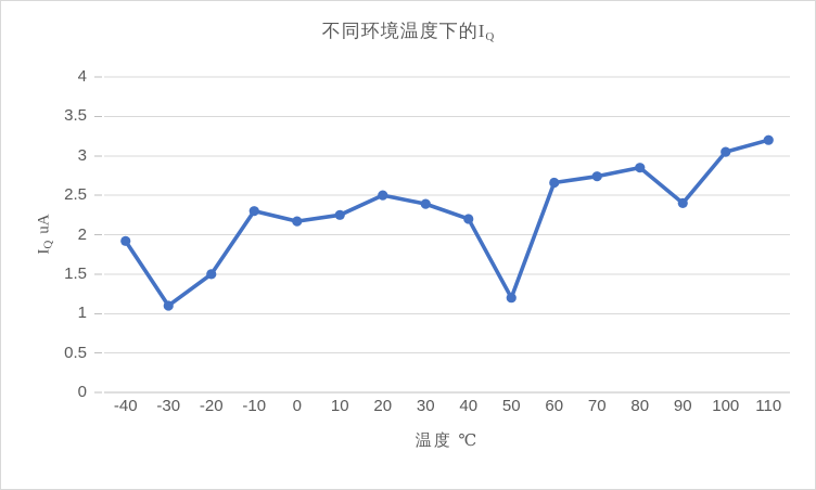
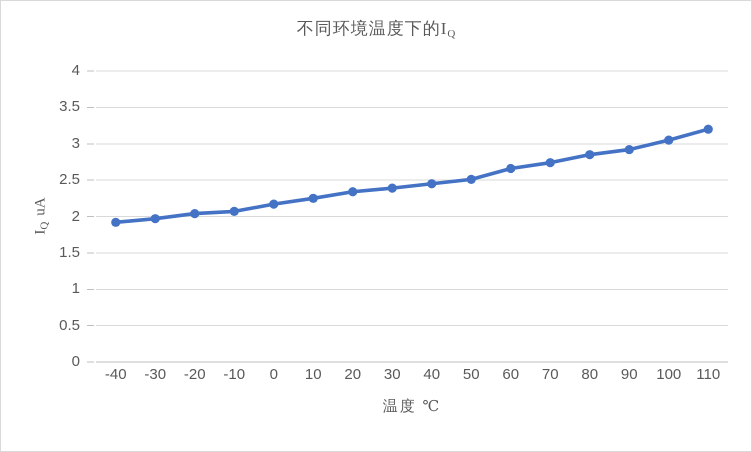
-30: 1.1 -> 2.0
-20: 1.5 -> 2.0
-10: 2.3 -> 2.1
20: 2.5 -> 2.3
40: 2.2 -> 2.5
50: 1.2 -> 2.5
90: 2.4 -> 2.9
